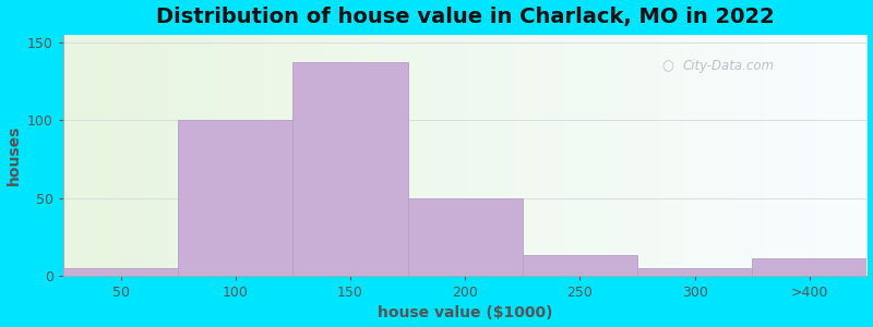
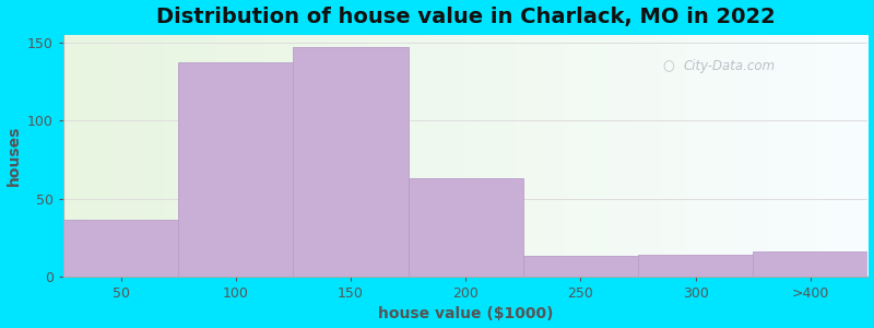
50: 5 -> 36
100: 100 -> 137
150: 137 -> 147
200: 50 -> 63
300: 5 -> 14
>400: 11 -> 16
